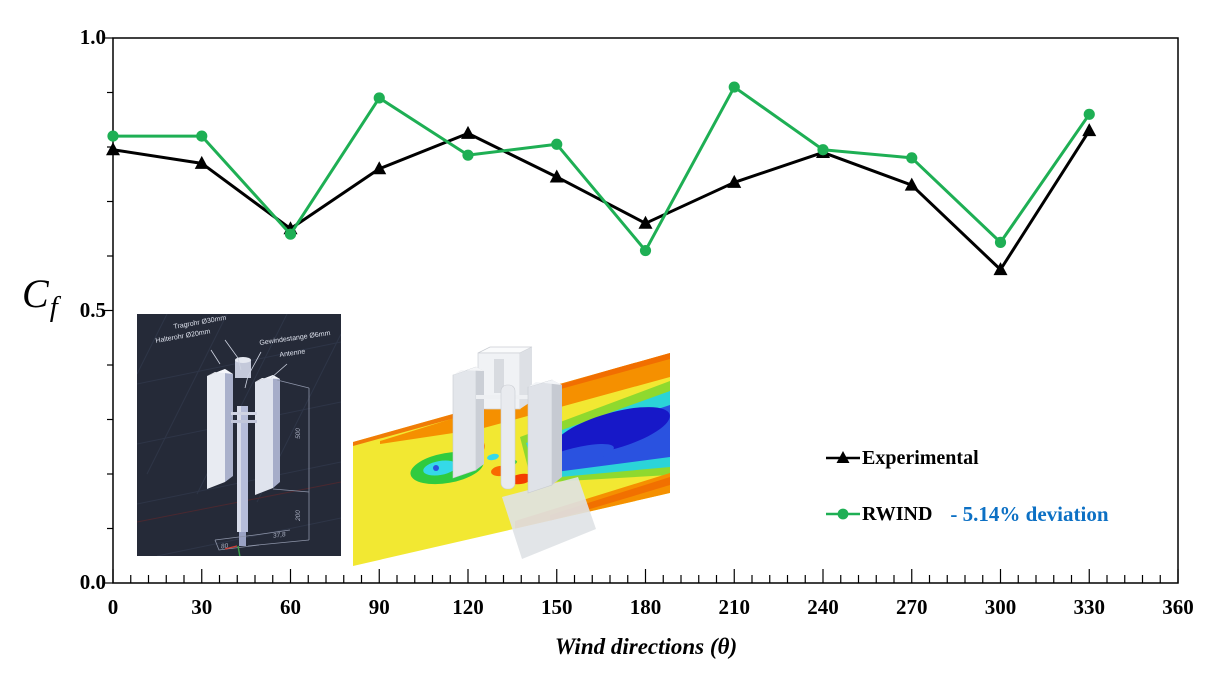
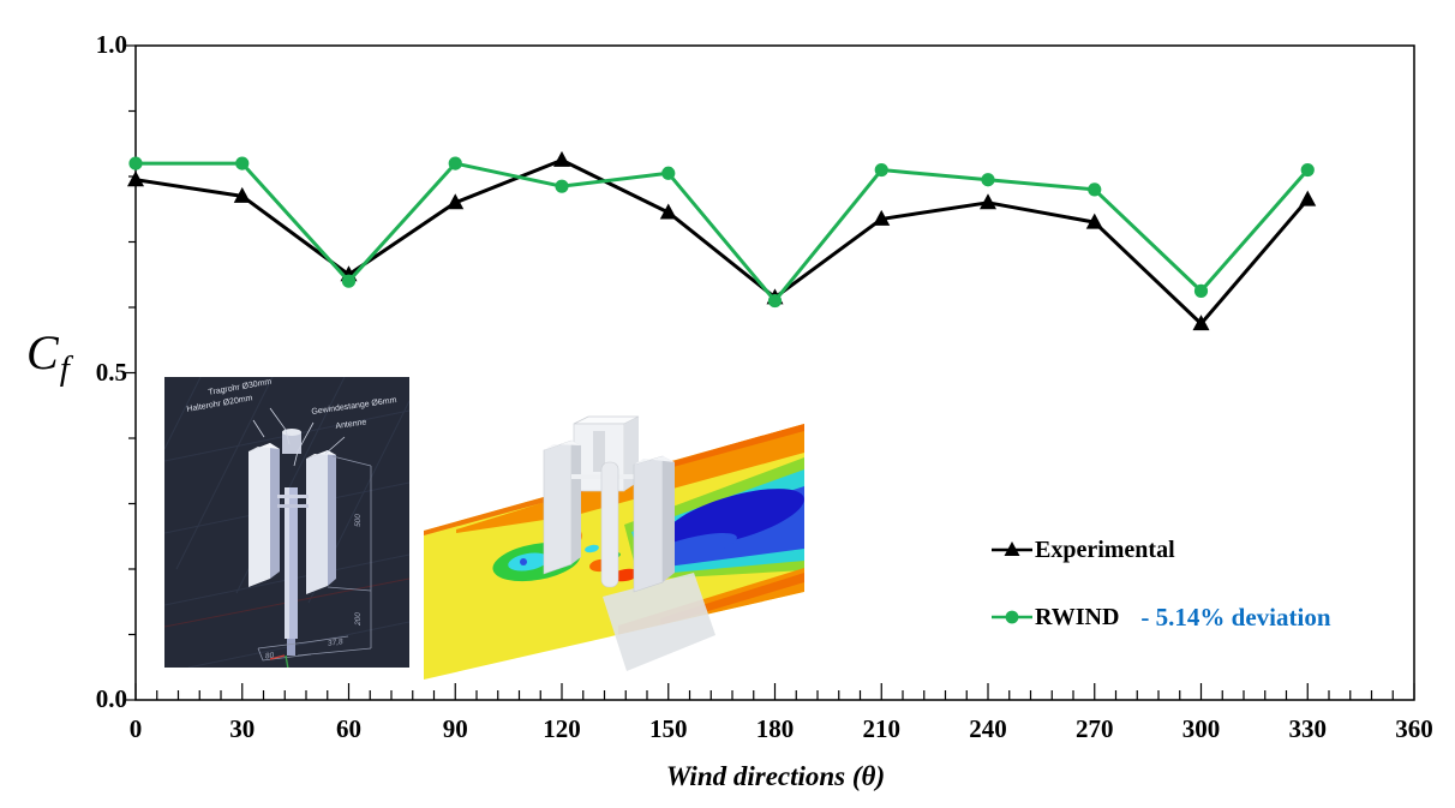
RWIND/90: 0.89 -> 0.82
Experimental/180: 0.66 -> 0.61
RWIND/210: 0.91 -> 0.81
Experimental/240: 0.79 -> 0.76
Experimental/330: 0.83 -> 0.77
RWIND/330: 0.86 -> 0.81
